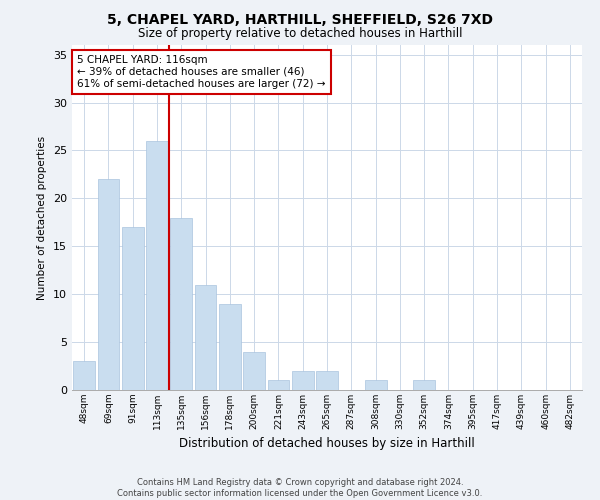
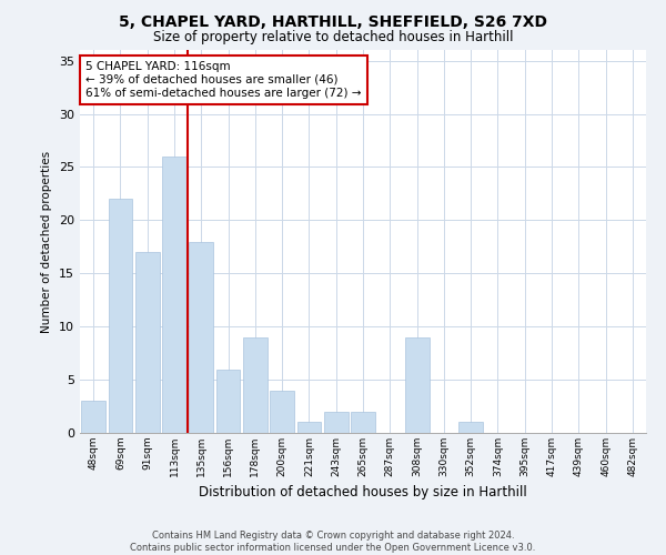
156sqm: 11 -> 6
308sqm: 1 -> 9
